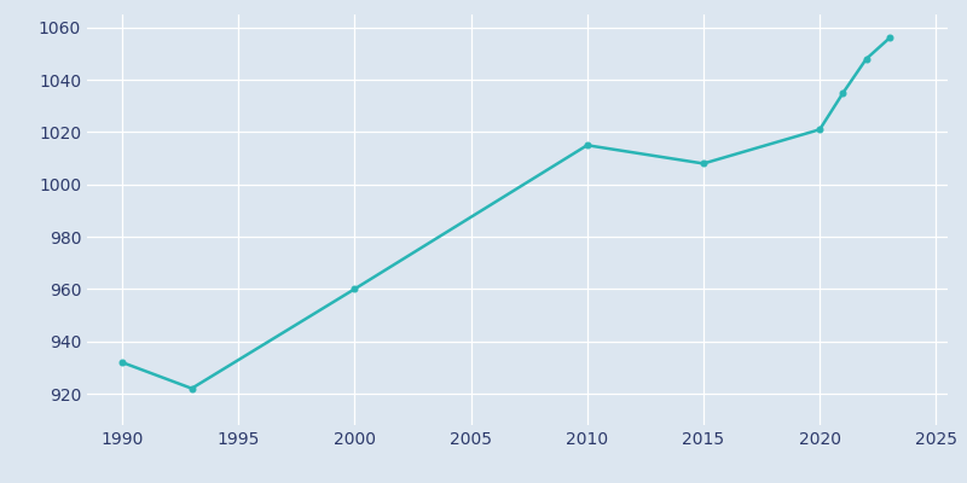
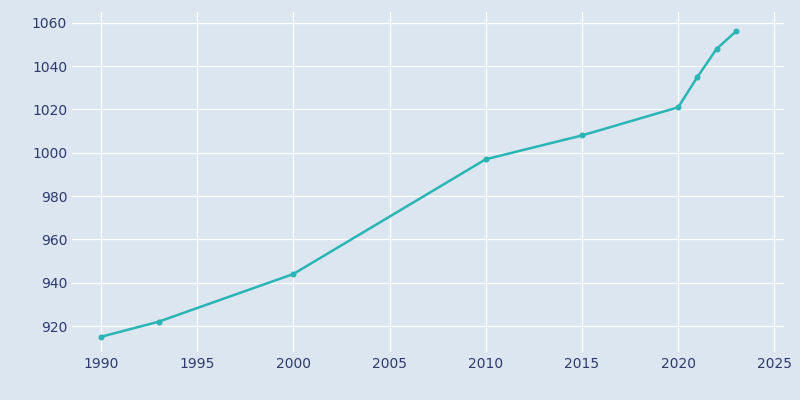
1990: 932 -> 915
2000: 960 -> 944
2010: 1015 -> 997
